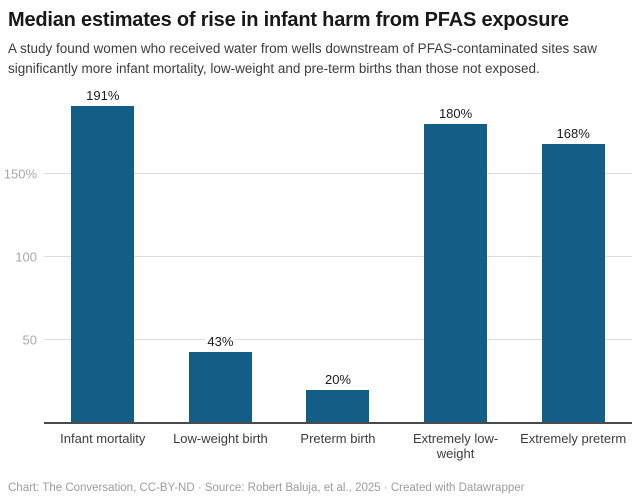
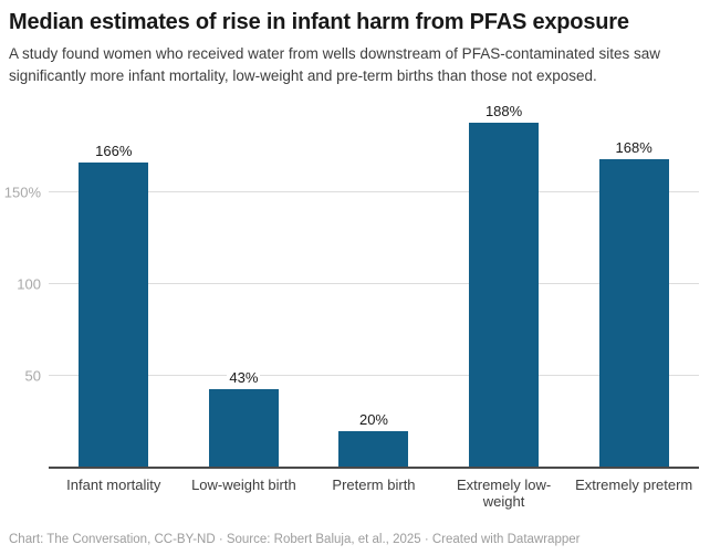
Infant mortality: 191% -> 166%
Extremely low-weight: 180% -> 188%
